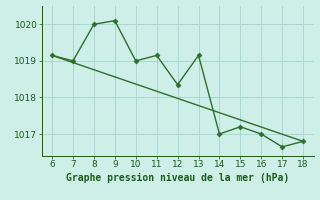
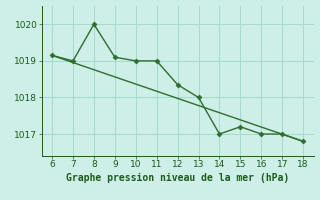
9: 1020.10 -> 1019.10
11: 1019.15 -> 1019.00
13: 1019.15 -> 1018.00
17: 1016.65 -> 1017.00
